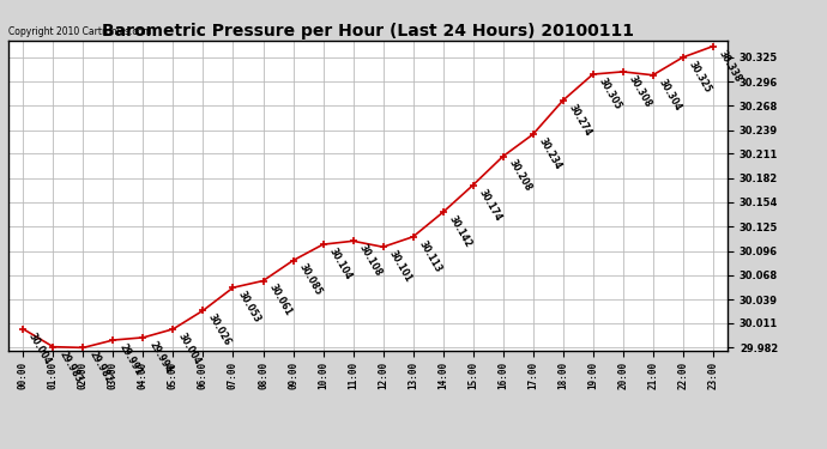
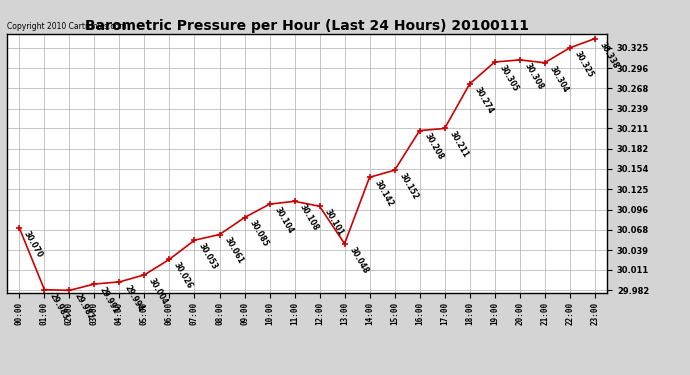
00:00: 30.004 -> 30.070
13:00: 30.113 -> 30.048
15:00: 30.174 -> 30.152
17:00: 30.234 -> 30.211
